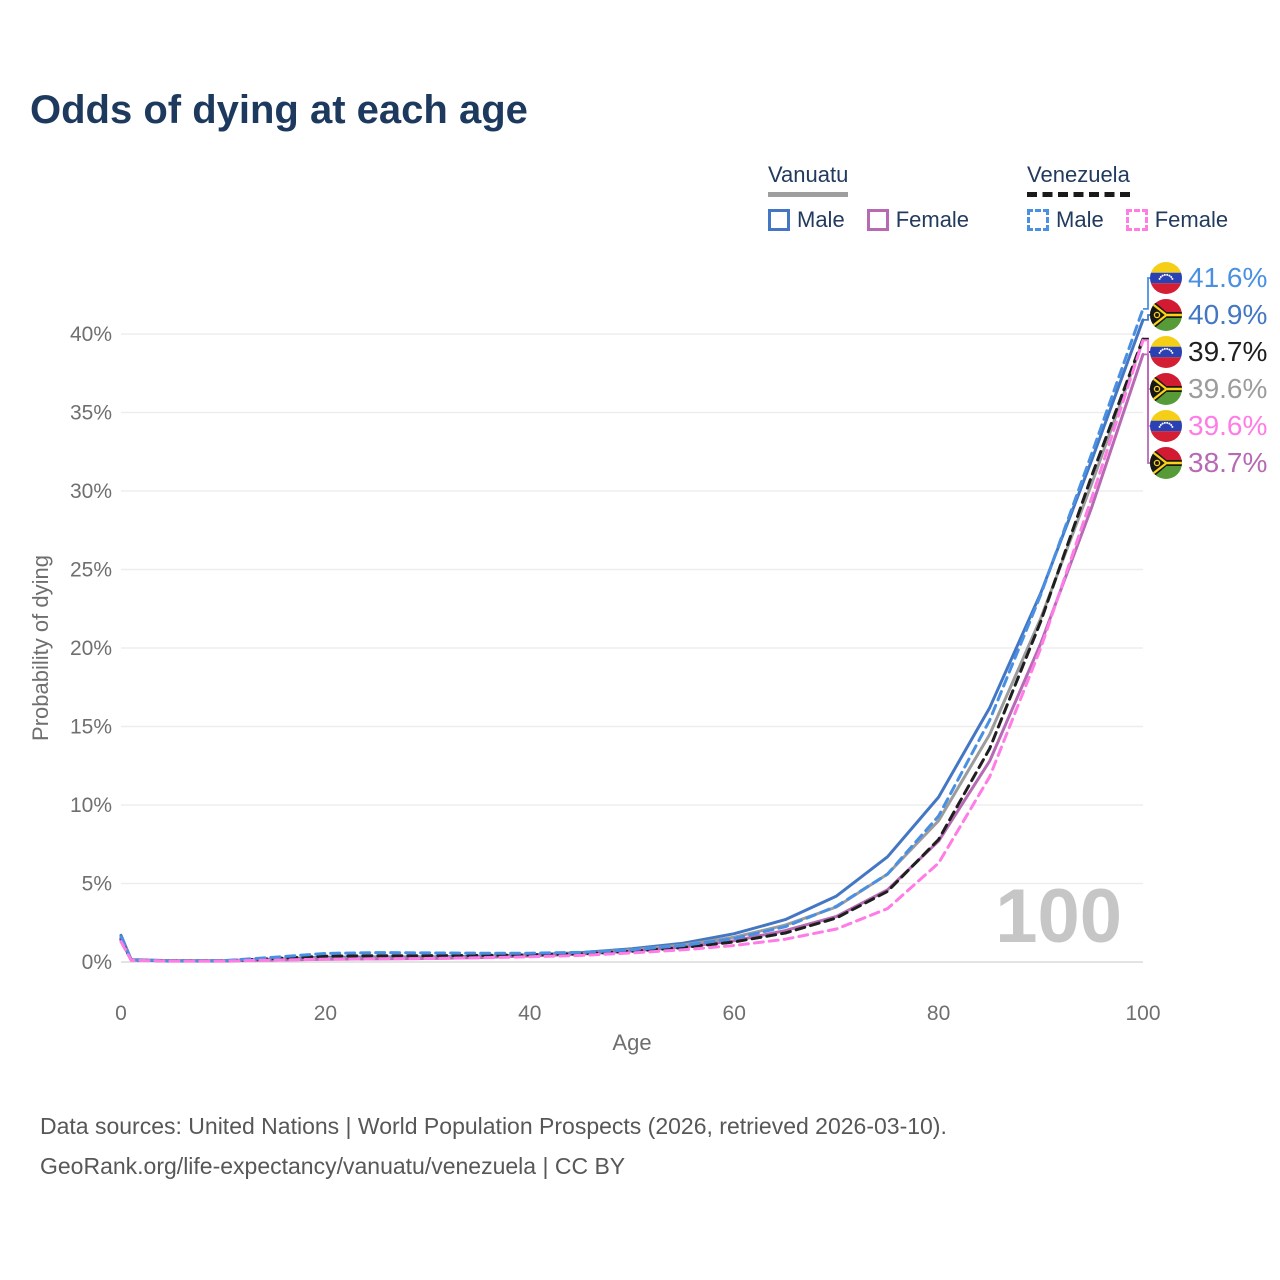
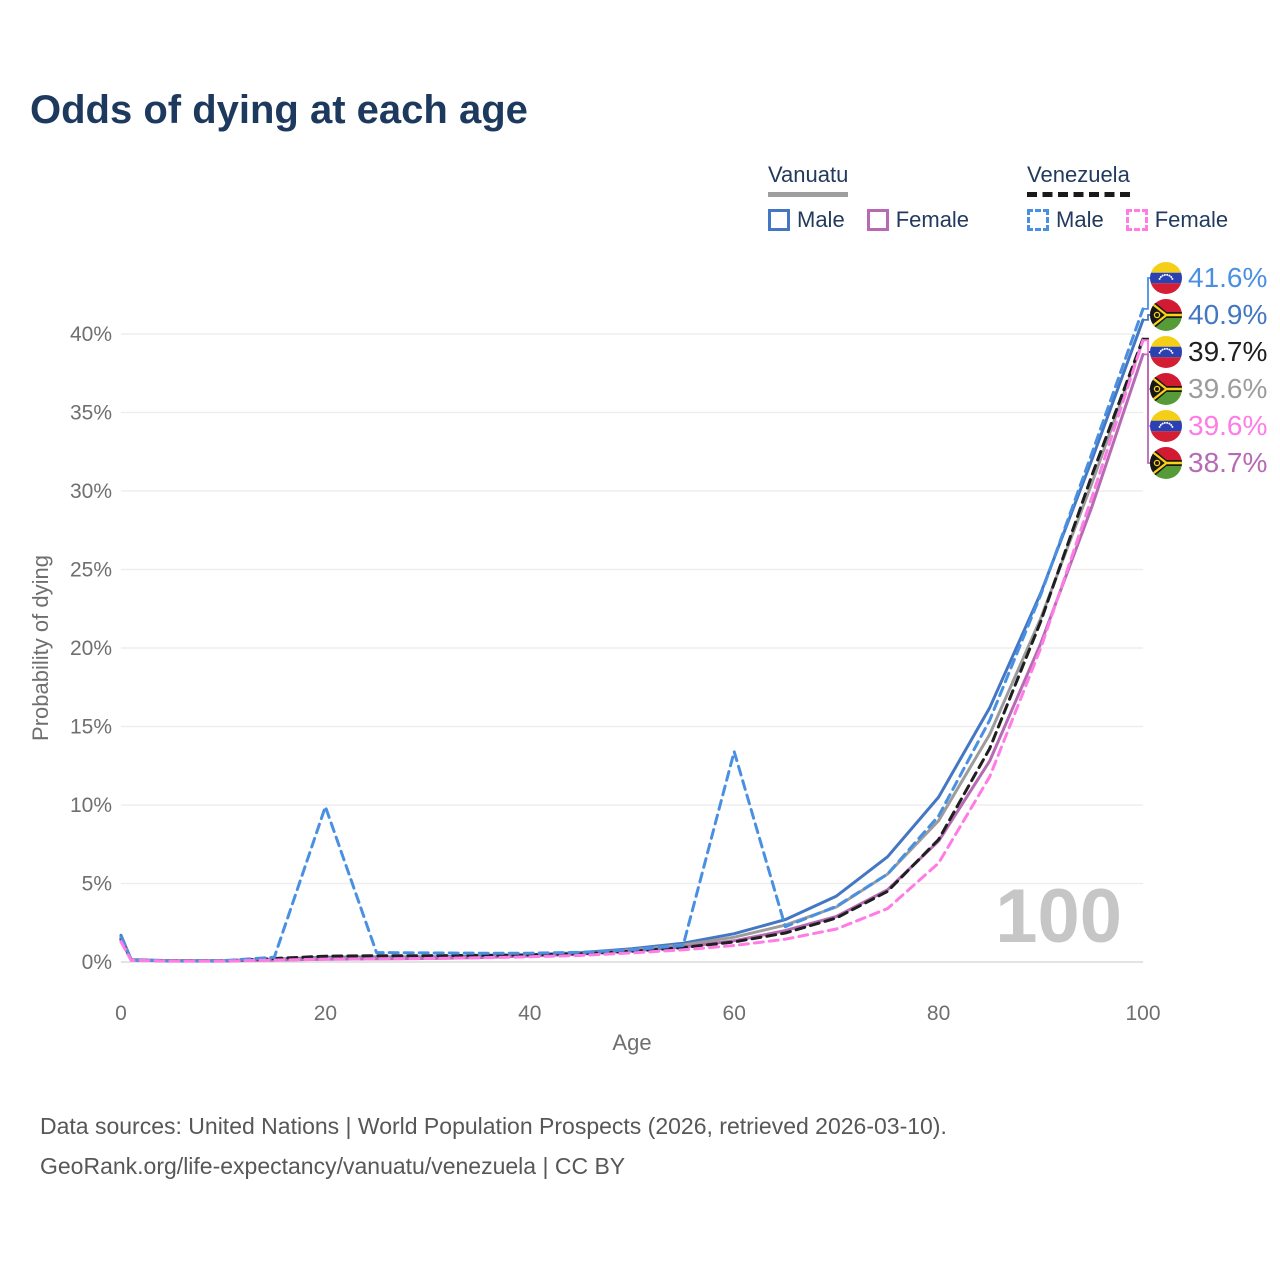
Venezuela Male/20: 0.6% -> 9.9%
Venezuela Male/60: 1.5% -> 13.4%
